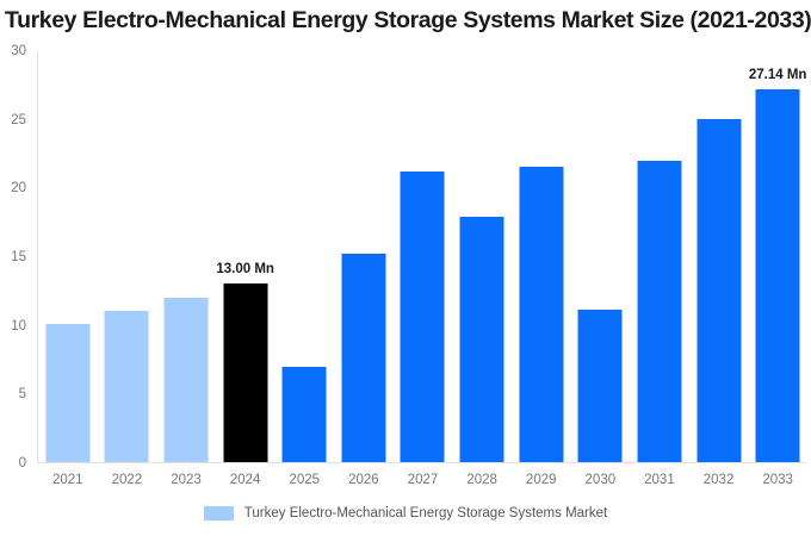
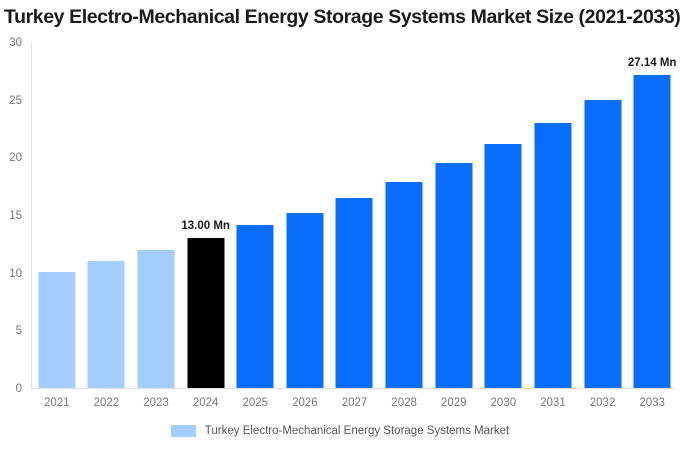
2025: 6.9 -> 14.1
2027: 21.2 -> 16.5
2029: 21.5 -> 19.5
2030: 11.1 -> 21.2
2031: 21.9 -> 23.0
